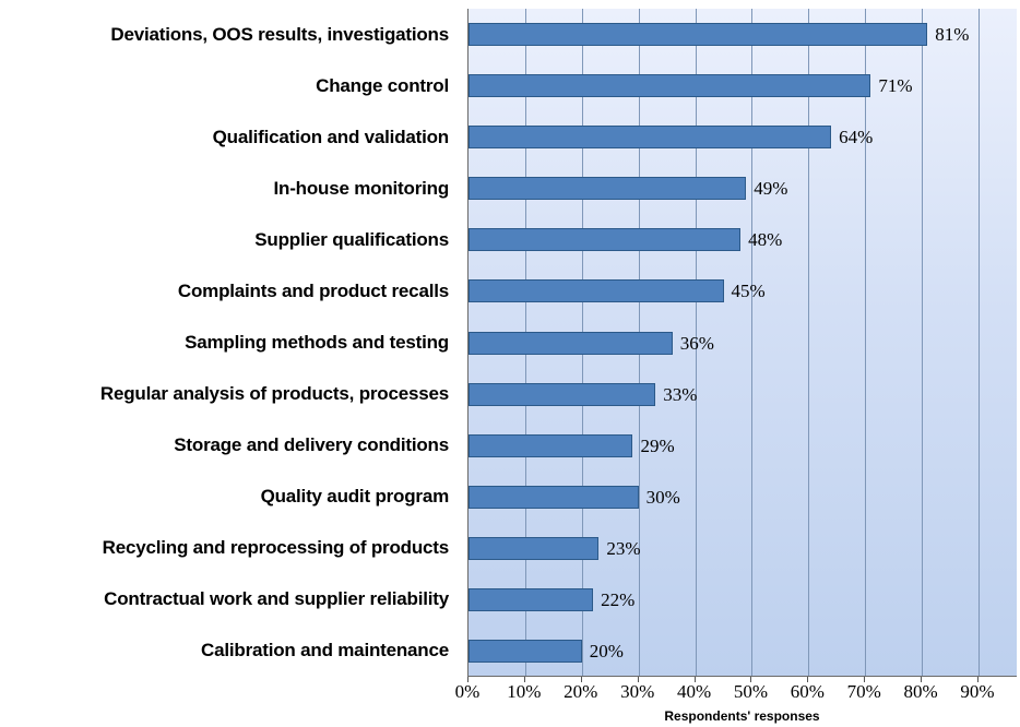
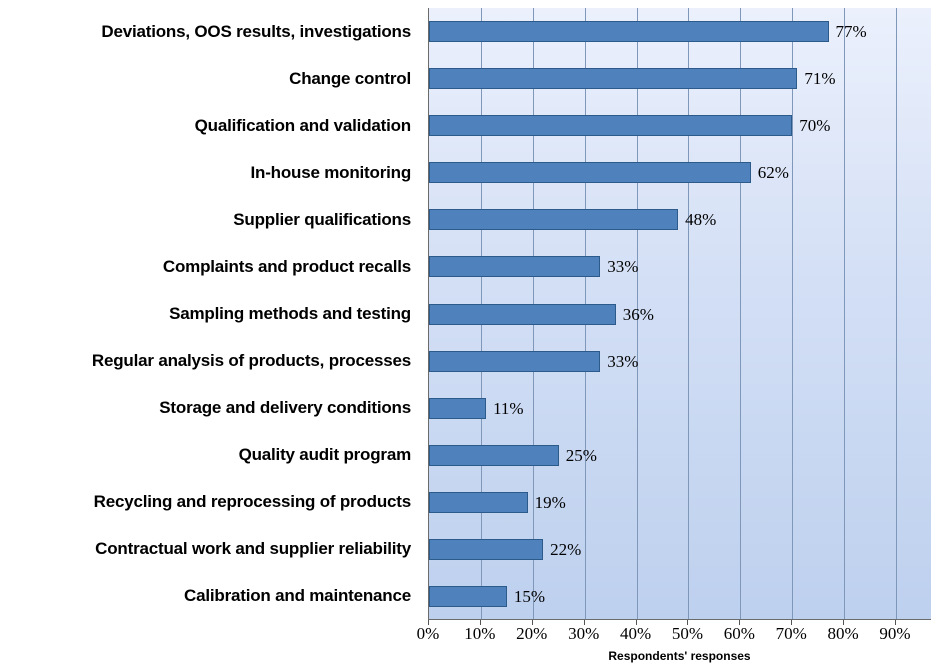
Deviations, OOS results, investigations: 81% -> 77%
Qualification and validation: 64% -> 70%
In-house monitoring: 49% -> 62%
Complaints and product recalls: 45% -> 33%
Storage and delivery conditions: 29% -> 11%
Quality audit program: 30% -> 25%
Recycling and reprocessing of products: 23% -> 19%
Calibration and maintenance: 20% -> 15%
